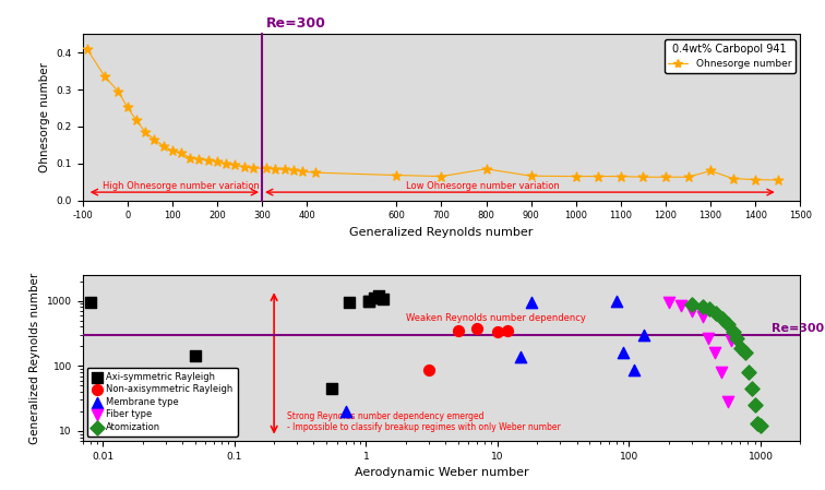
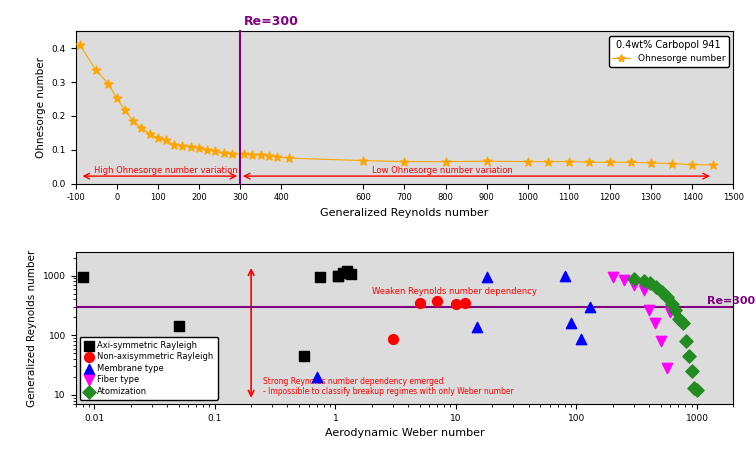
800: 0.085 -> 0.065
1300: 0.080 -> 0.061
